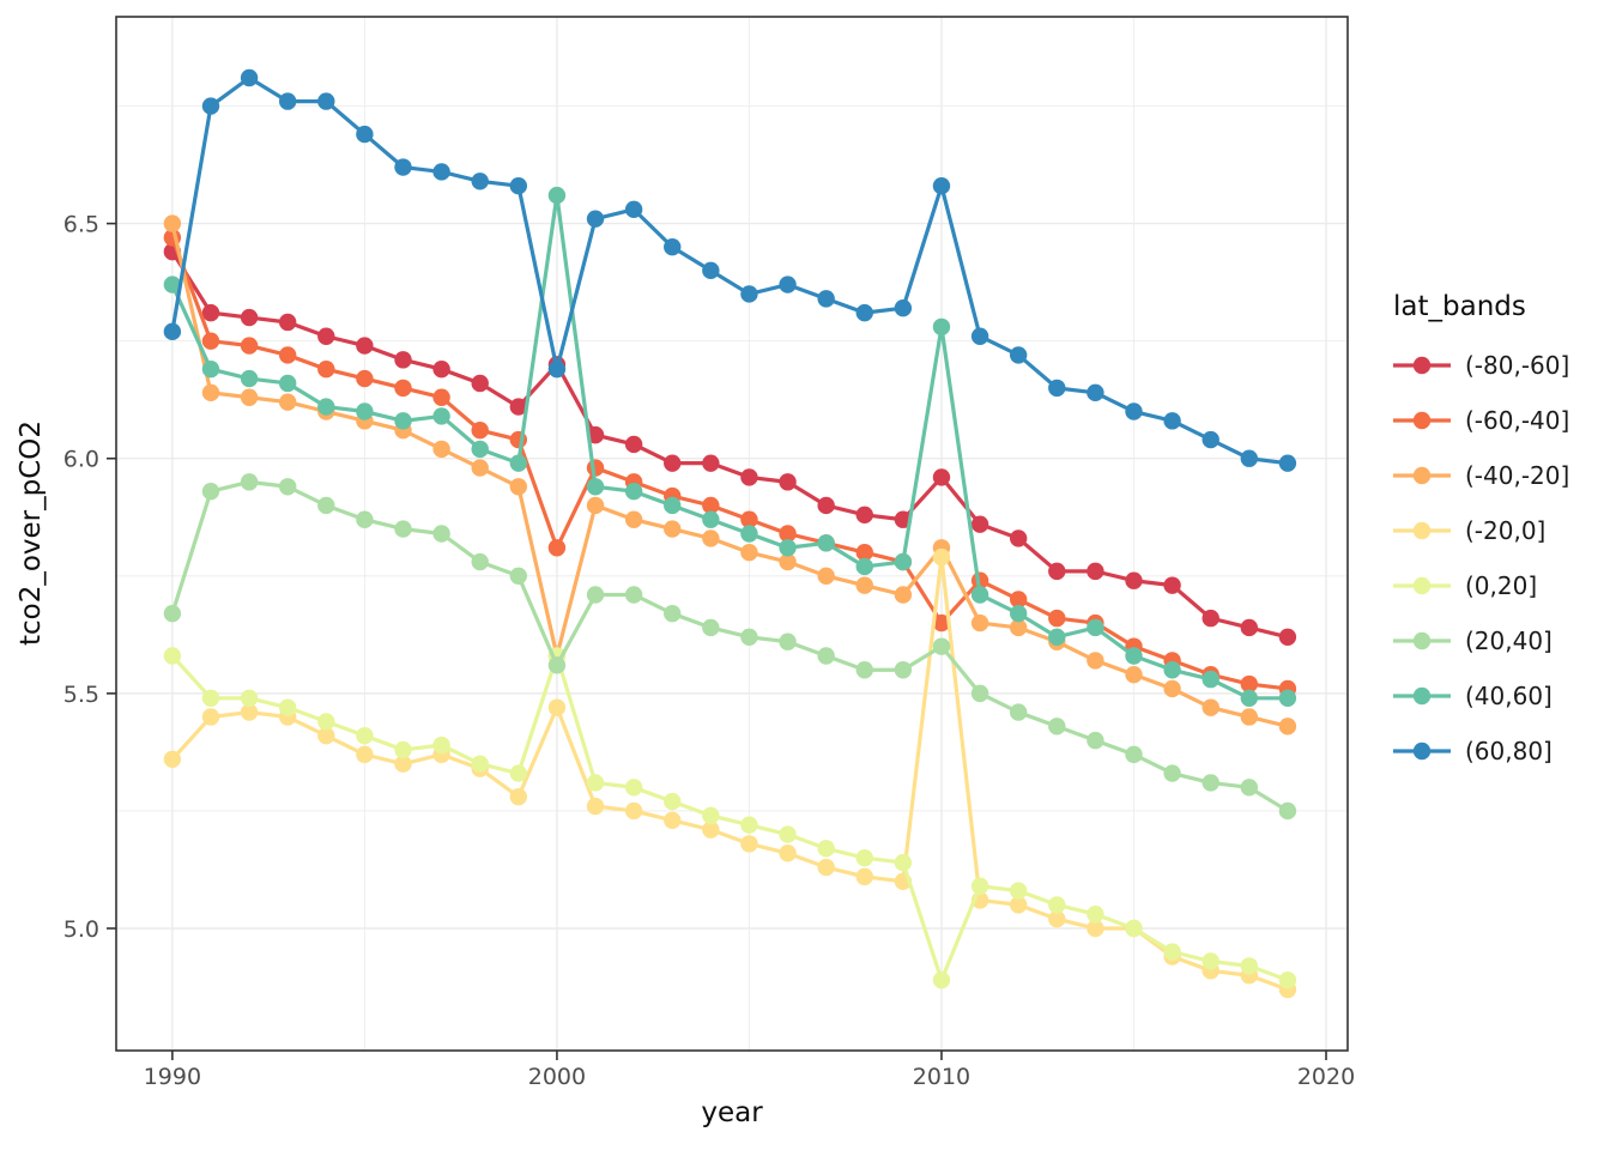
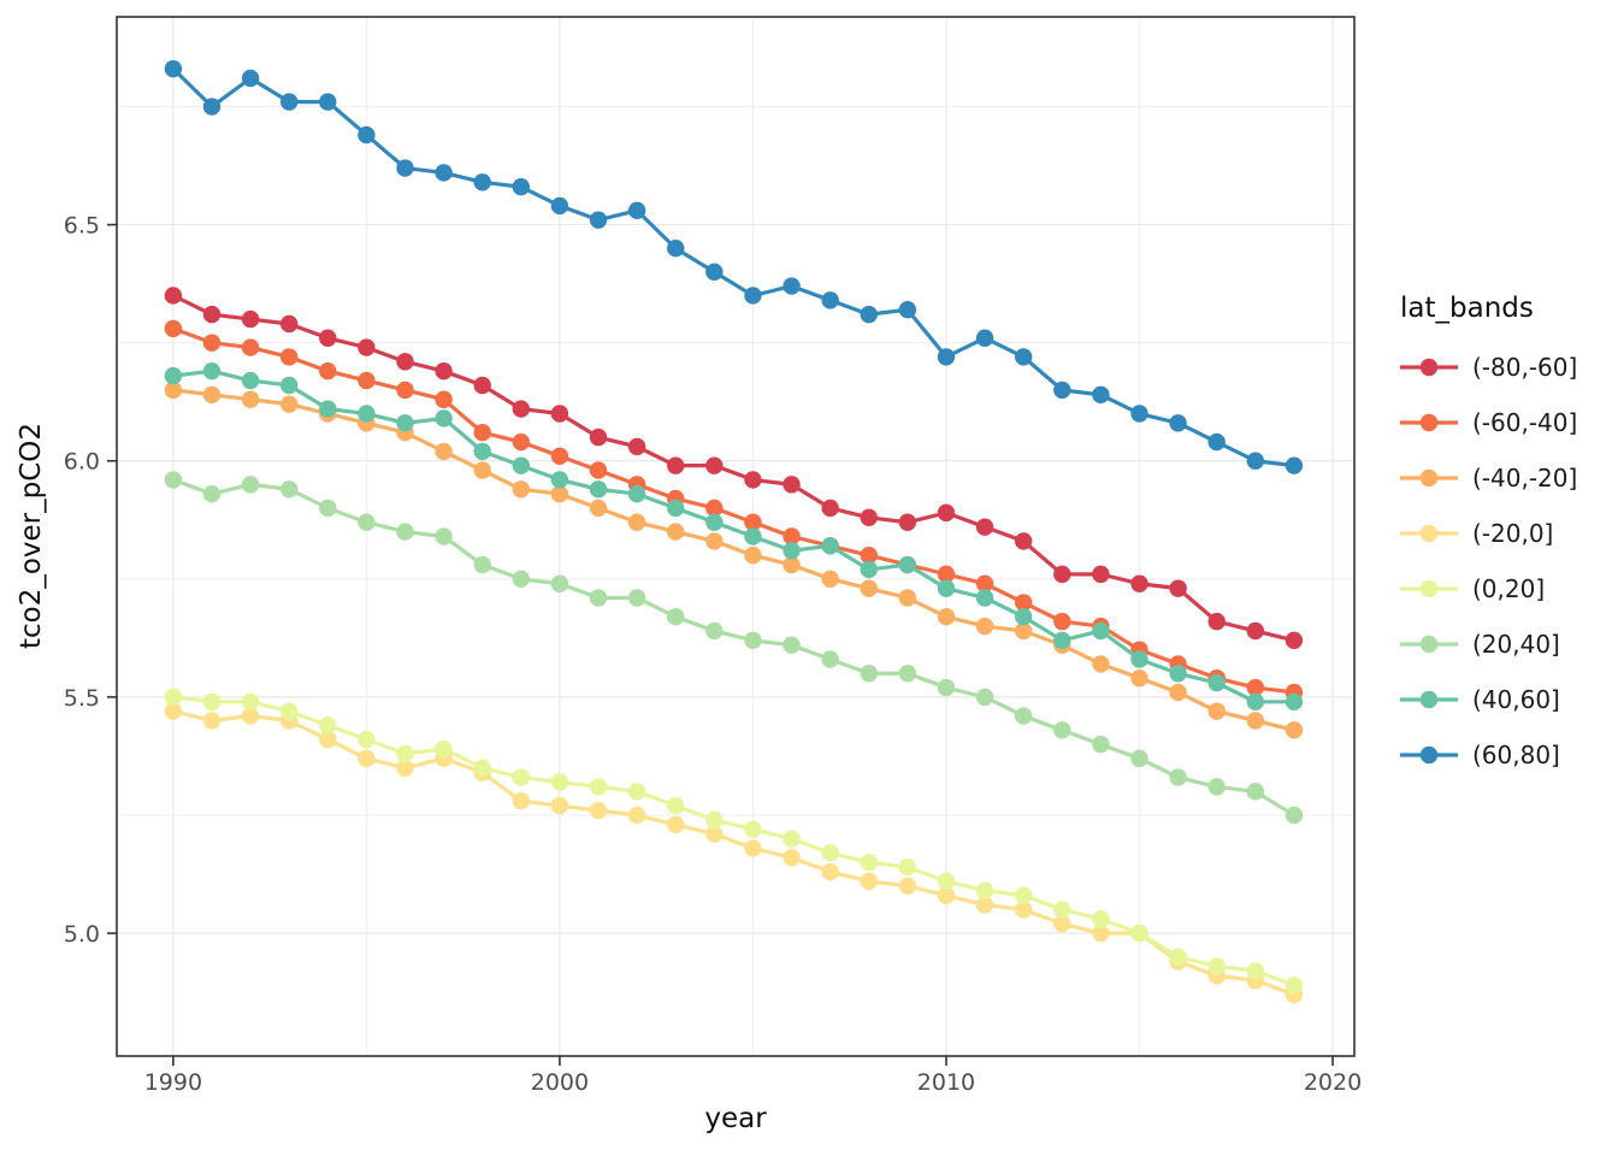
(-80,-60]/1990: 6.44 -> 6.35
(-60,-40]/1990: 6.47 -> 6.28
(-40,-20]/1990: 6.50 -> 6.15
(-20,0]/1990: 5.36 -> 5.47
(0,20]/1990: 5.58 -> 5.50
(20,40]/1990: 5.67 -> 5.96
(40,60]/1990: 6.37 -> 6.18
(60,80]/1990: 6.27 -> 6.83
(-80,-60]/2000: 6.20 -> 6.10
(-60,-40]/2000: 5.81 -> 6.01
(-40,-20]/2000: 5.58 -> 5.93
(-20,0]/2000: 5.47 -> 5.27
(0,20]/2000: 5.58 -> 5.32
(20,40]/2000: 5.56 -> 5.74
(40,60]/2000: 6.56 -> 5.96
(60,80]/2000: 6.19 -> 6.54
(-80,-60]/2010: 5.96 -> 5.89
(-60,-40]/2010: 5.65 -> 5.76
(-40,-20]/2010: 5.81 -> 5.67
(-20,0]/2010: 5.79 -> 5.08
(0,20]/2010: 4.89 -> 5.11
(20,40]/2010: 5.60 -> 5.52
(40,60]/2010: 6.28 -> 5.73
(60,80]/2010: 6.58 -> 6.22
